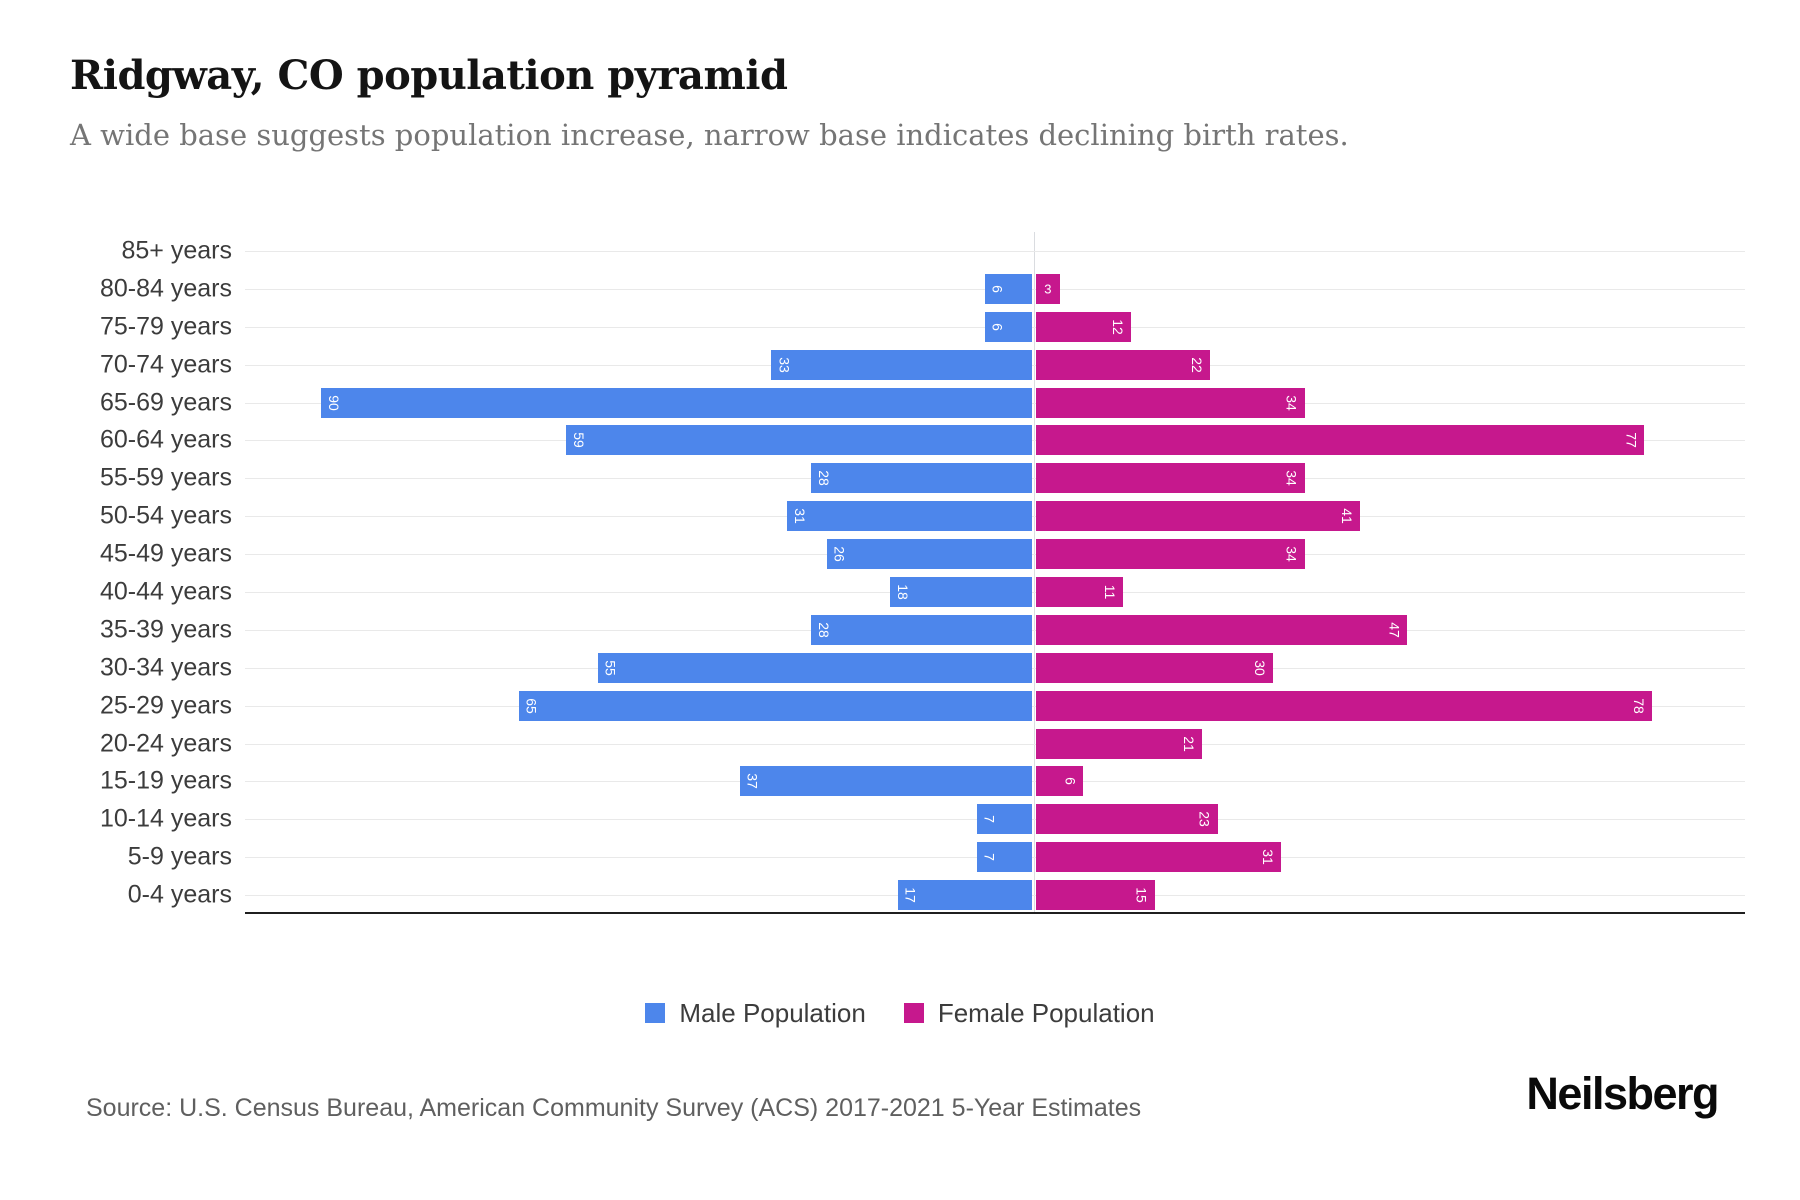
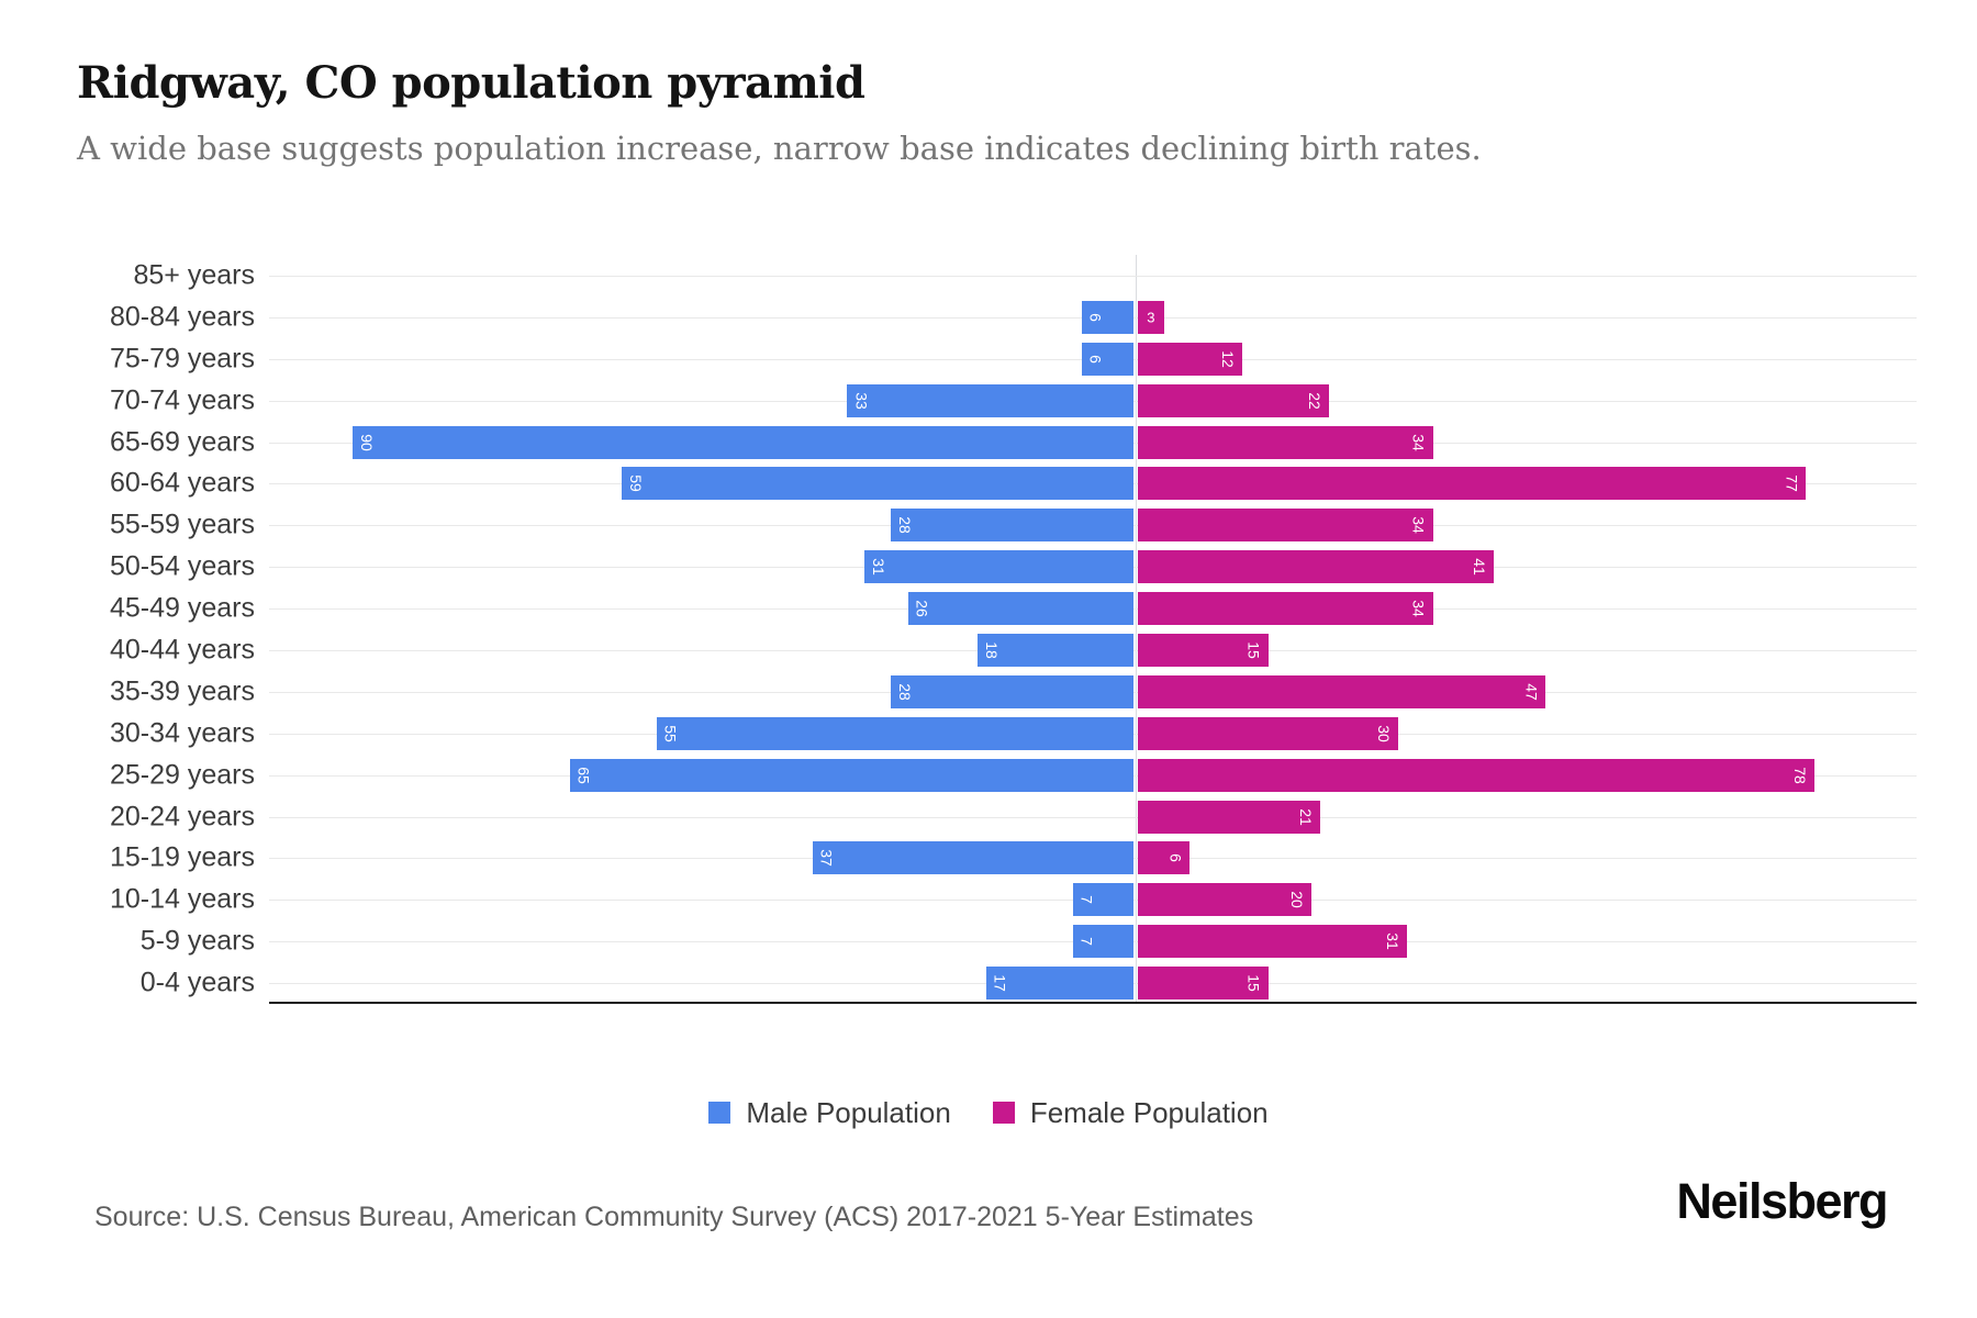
Female Population/40-44 years: 11 -> 15
Female Population/10-14 years: 23 -> 20
